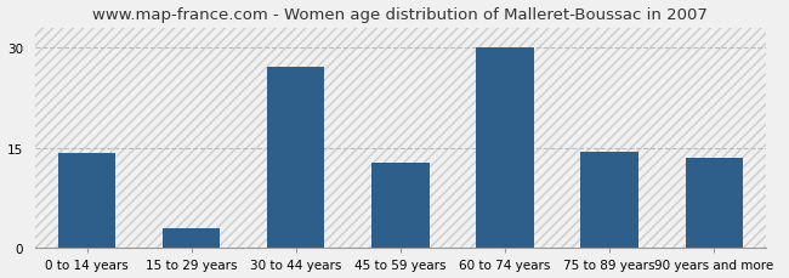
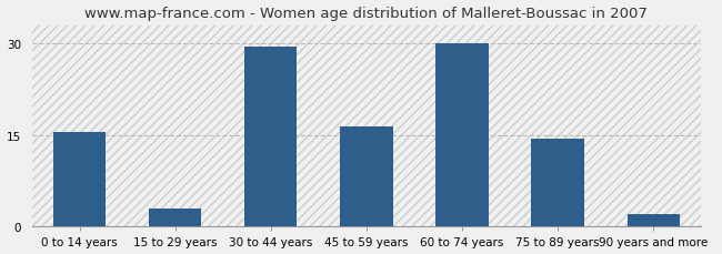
0 to 14 years: 14.2 -> 15.5
30 to 44 years: 27.2 -> 29.5
45 to 59 years: 12.8 -> 16.5
90 years and more: 13.6 -> 2.0
